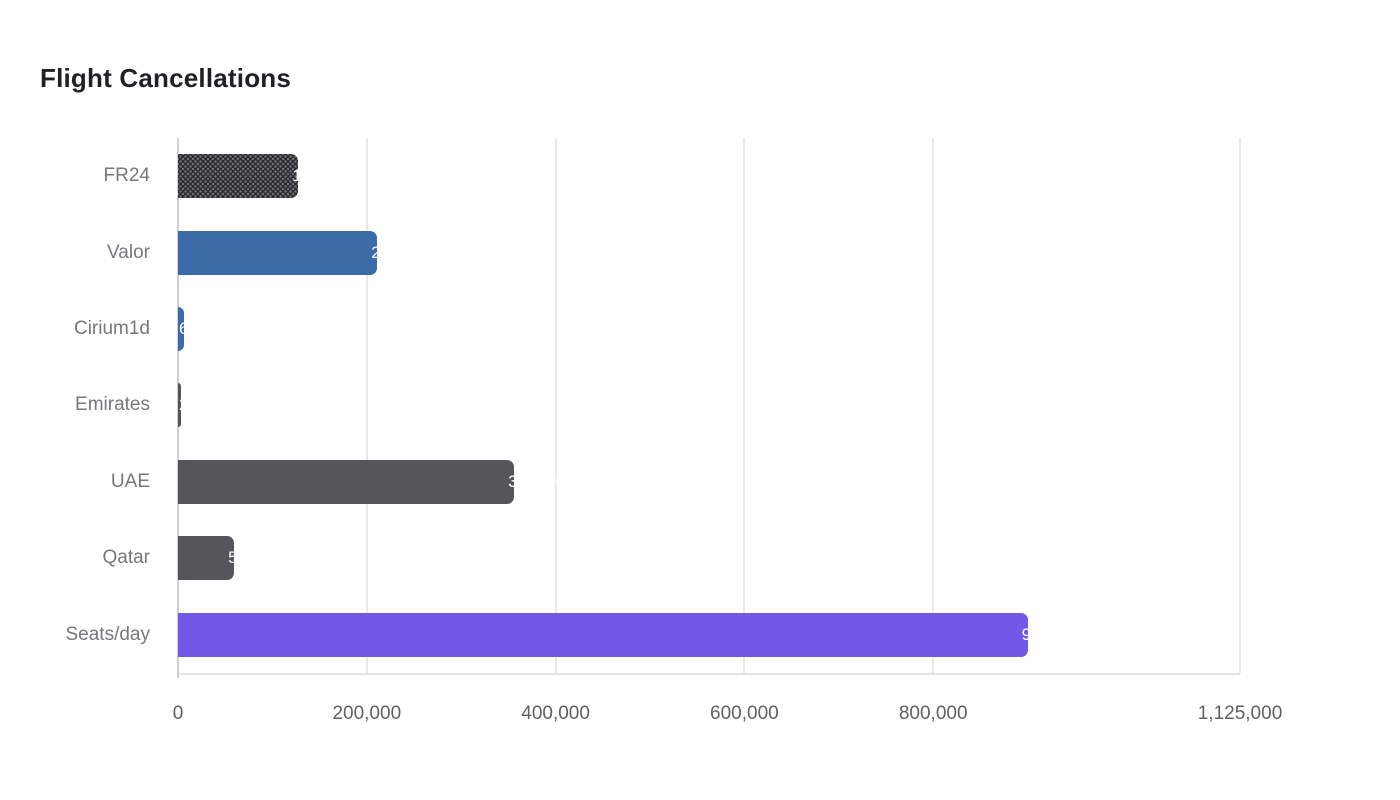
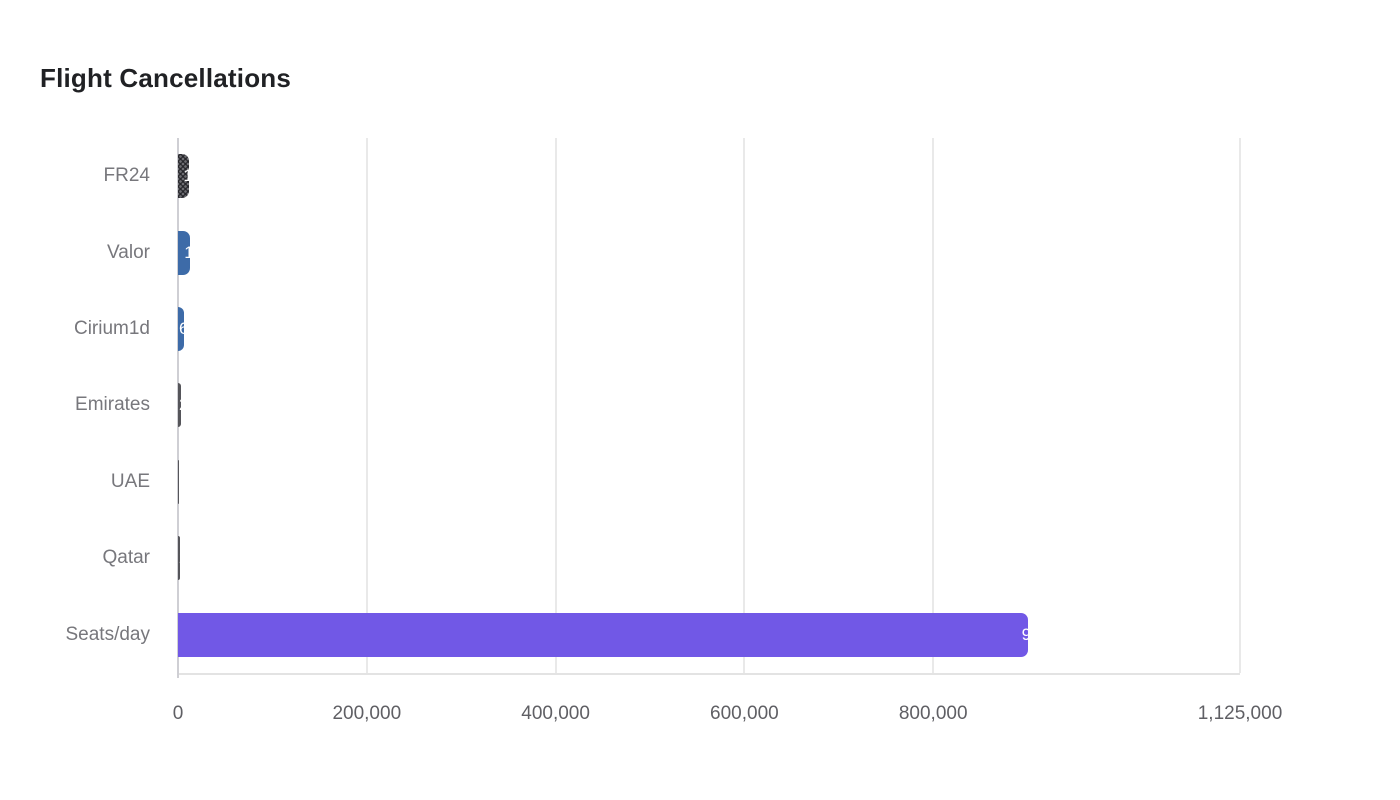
FR24: 127,400 -> 12,000
Valor: 211,100 -> 13,000
UAE: 356000 -> 700
Qatar: 59,500 -> 2,600
